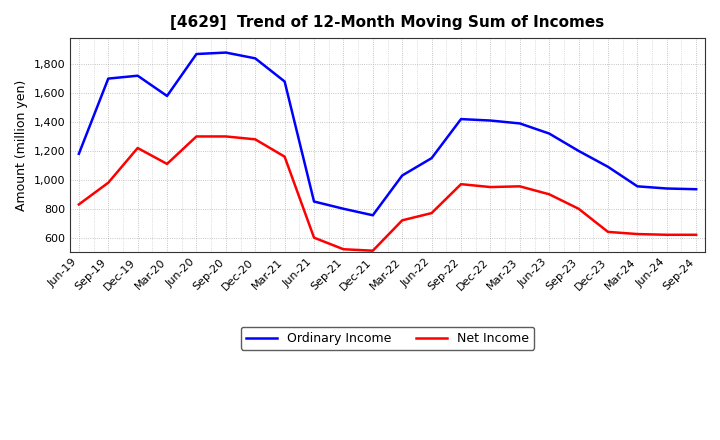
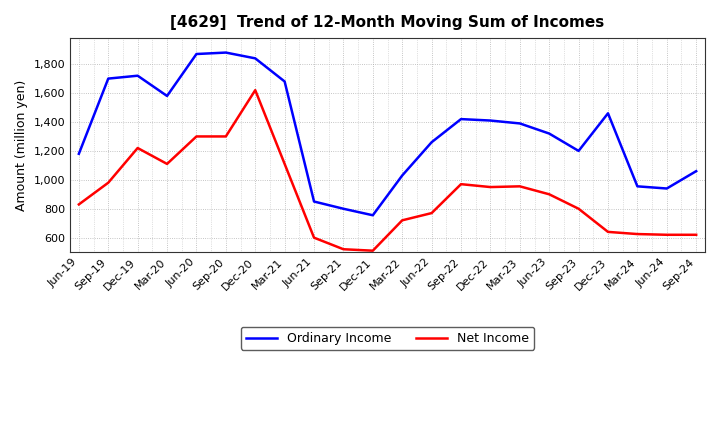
Net Income/Dec-20: 1,280 -> 1,620
Net Income/Mar-21: 1,160 -> 1,110
Ordinary Income/Jun-22: 1,150 -> 1,260
Ordinary Income/Dec-23: 1,090 -> 1,460
Ordinary Income/Sep-24: 940 -> 1,060
